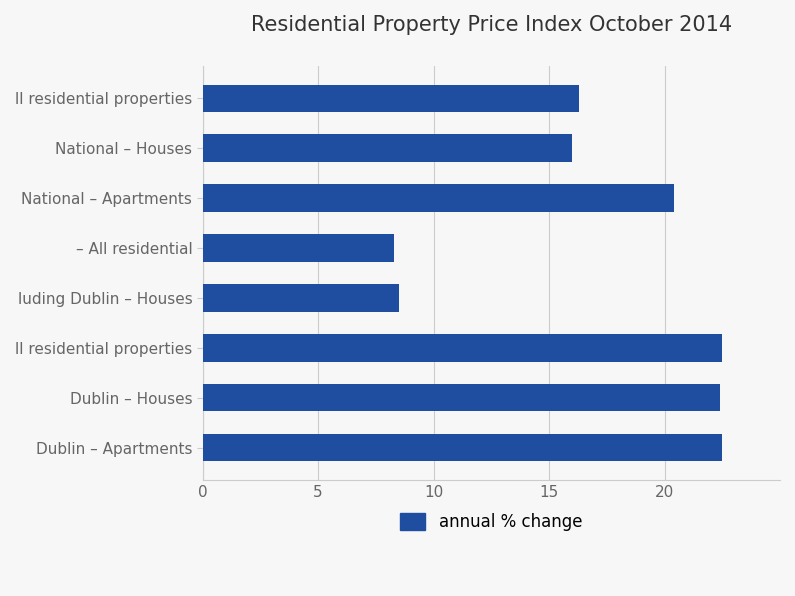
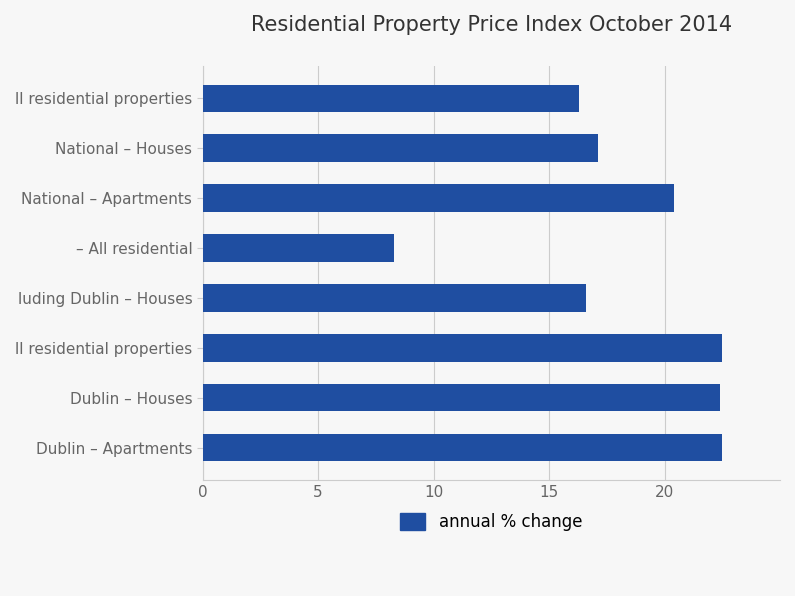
National – Houses: 16.0 -> 17.1
luding Dublin – Houses: 8.5 -> 16.6
